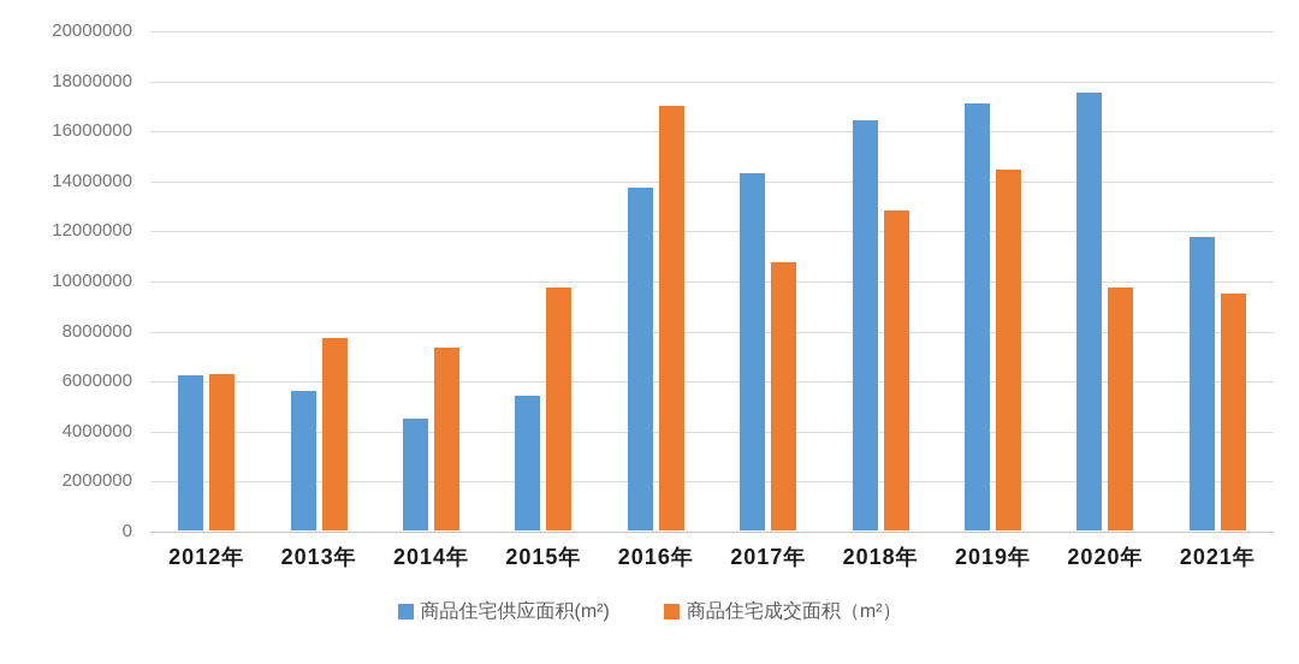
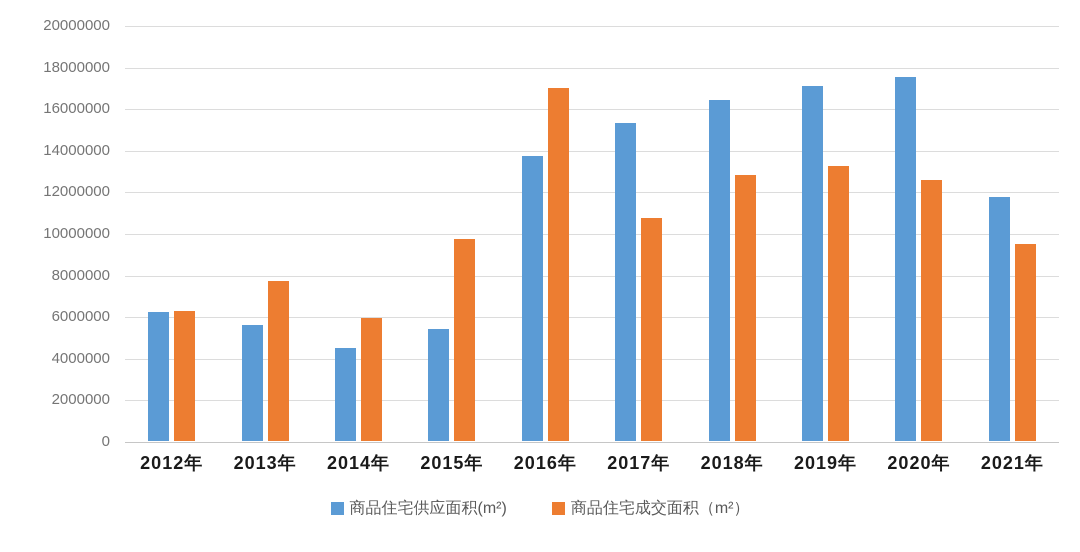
商品住宅成交面积（m²）/2014年: 7300000 -> 5900000
商品住宅供应面积(m²)/2017年: 14300000 -> 15300000
商品住宅成交面积（m²）/2019年: 14400000 -> 13200000
商品住宅成交面积（m²）/2020年: 9700000 -> 12600000
